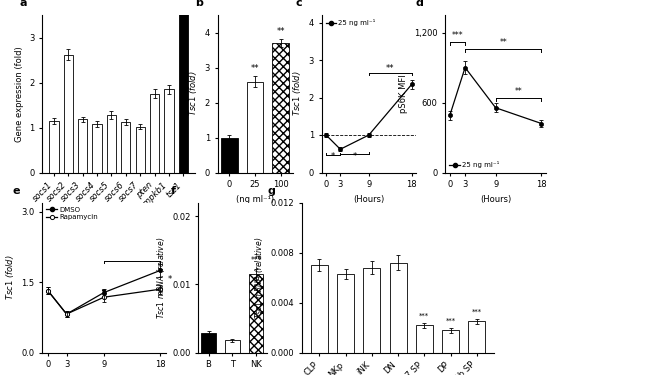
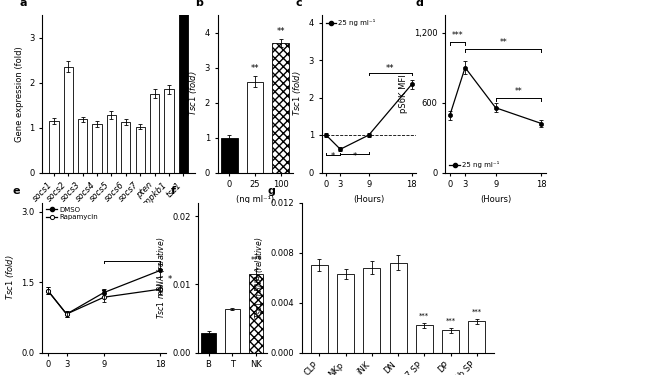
socs2: 2.62 -> 2.35
T: 0.0018 -> 0.0064
